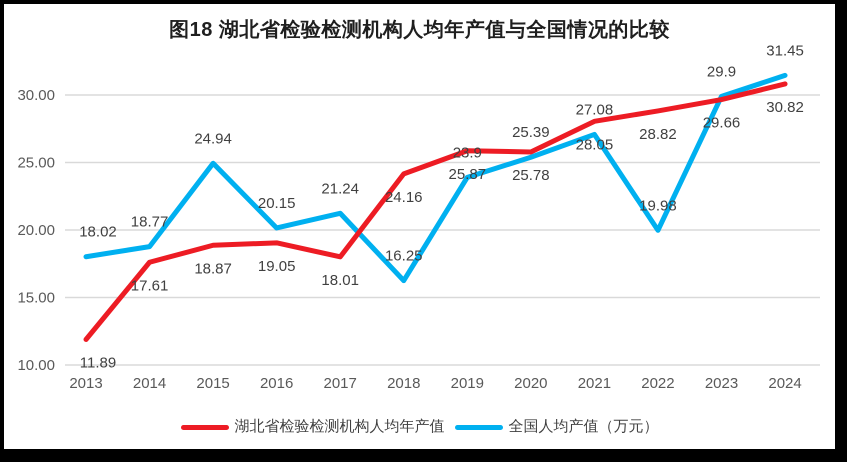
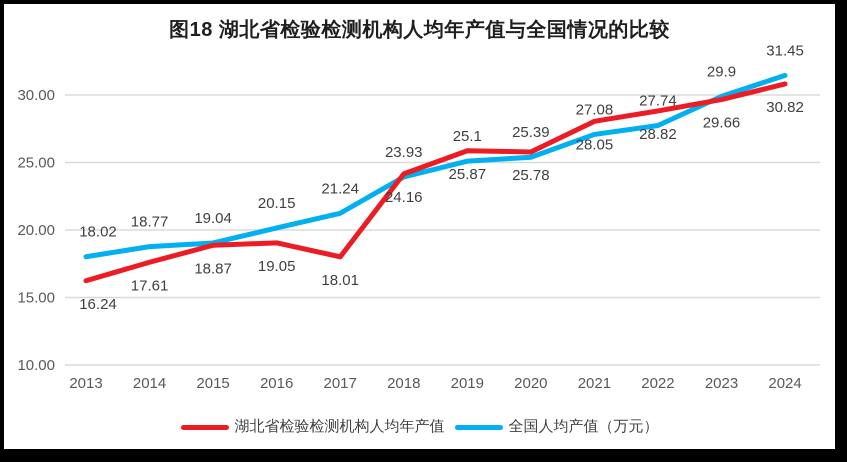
湖北省检验检测机构人均年产值/2013: 11.89 -> 16.24
全国人均产值（万元）/2015: 24.94 -> 19.04
全国人均产值（万元）/2018: 16.25 -> 23.93
全国人均产值（万元）/2019: 23.9 -> 25.1
全国人均产值（万元）/2022: 19.98 -> 27.74
